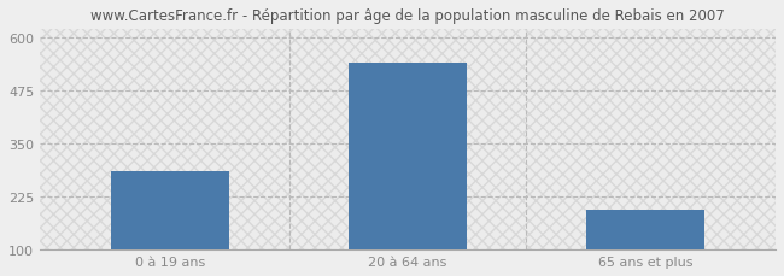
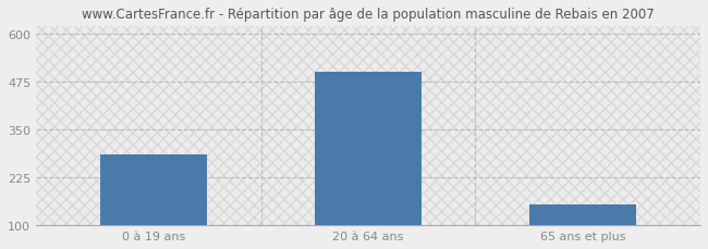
20 à 64 ans: 540 -> 500
65 ans et plus: 195 -> 155
